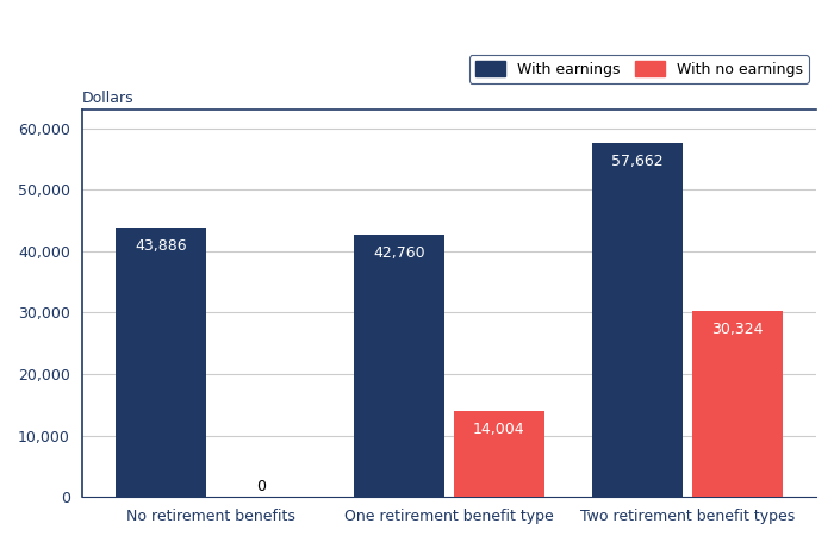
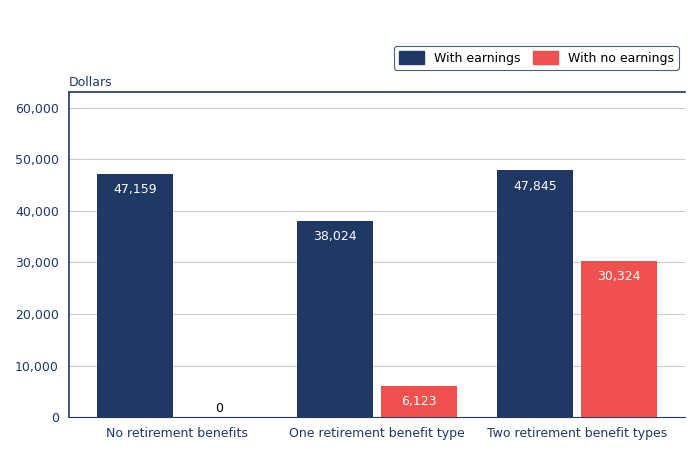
With earnings/No retirement benefits: 43,886 -> 47,159
With earnings/One retirement benefit type: 42,760 -> 38,024
With no earnings/One retirement benefit type: 14,004 -> 6,123
With earnings/Two retirement benefit types: 57,662 -> 47,845
